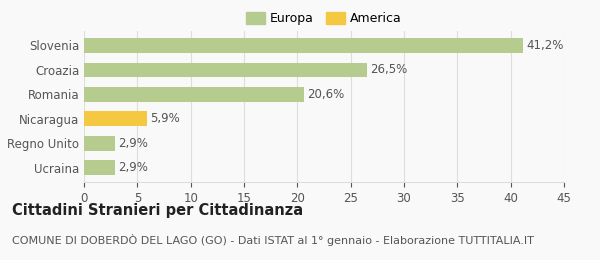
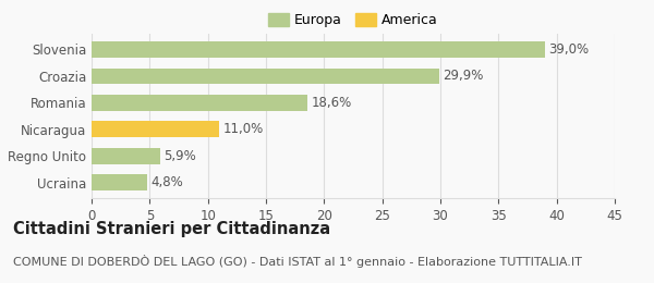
Slovenia: 41,2% -> 39,0%
Croazia: 26,5% -> 29,9%
Romania: 20,6% -> 18,6%
Nicaragua: 5,9% -> 11,0%
Regno Unito: 2,9% -> 5,9%
Ucraina: 2,9% -> 4,8%
